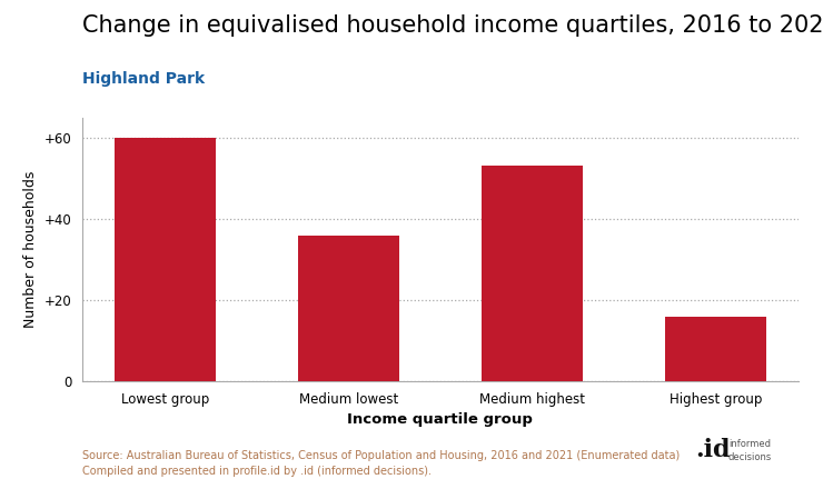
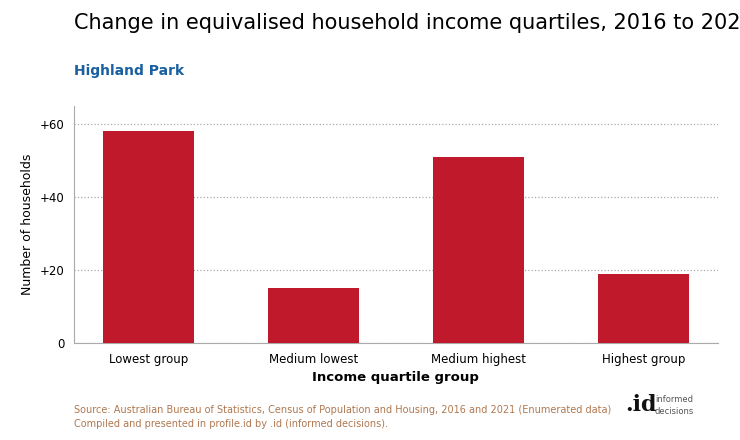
Lowest group: 60 -> 58
Medium lowest: 36 -> 15
Medium highest: 53 -> 51
Highest group: 16 -> 19
